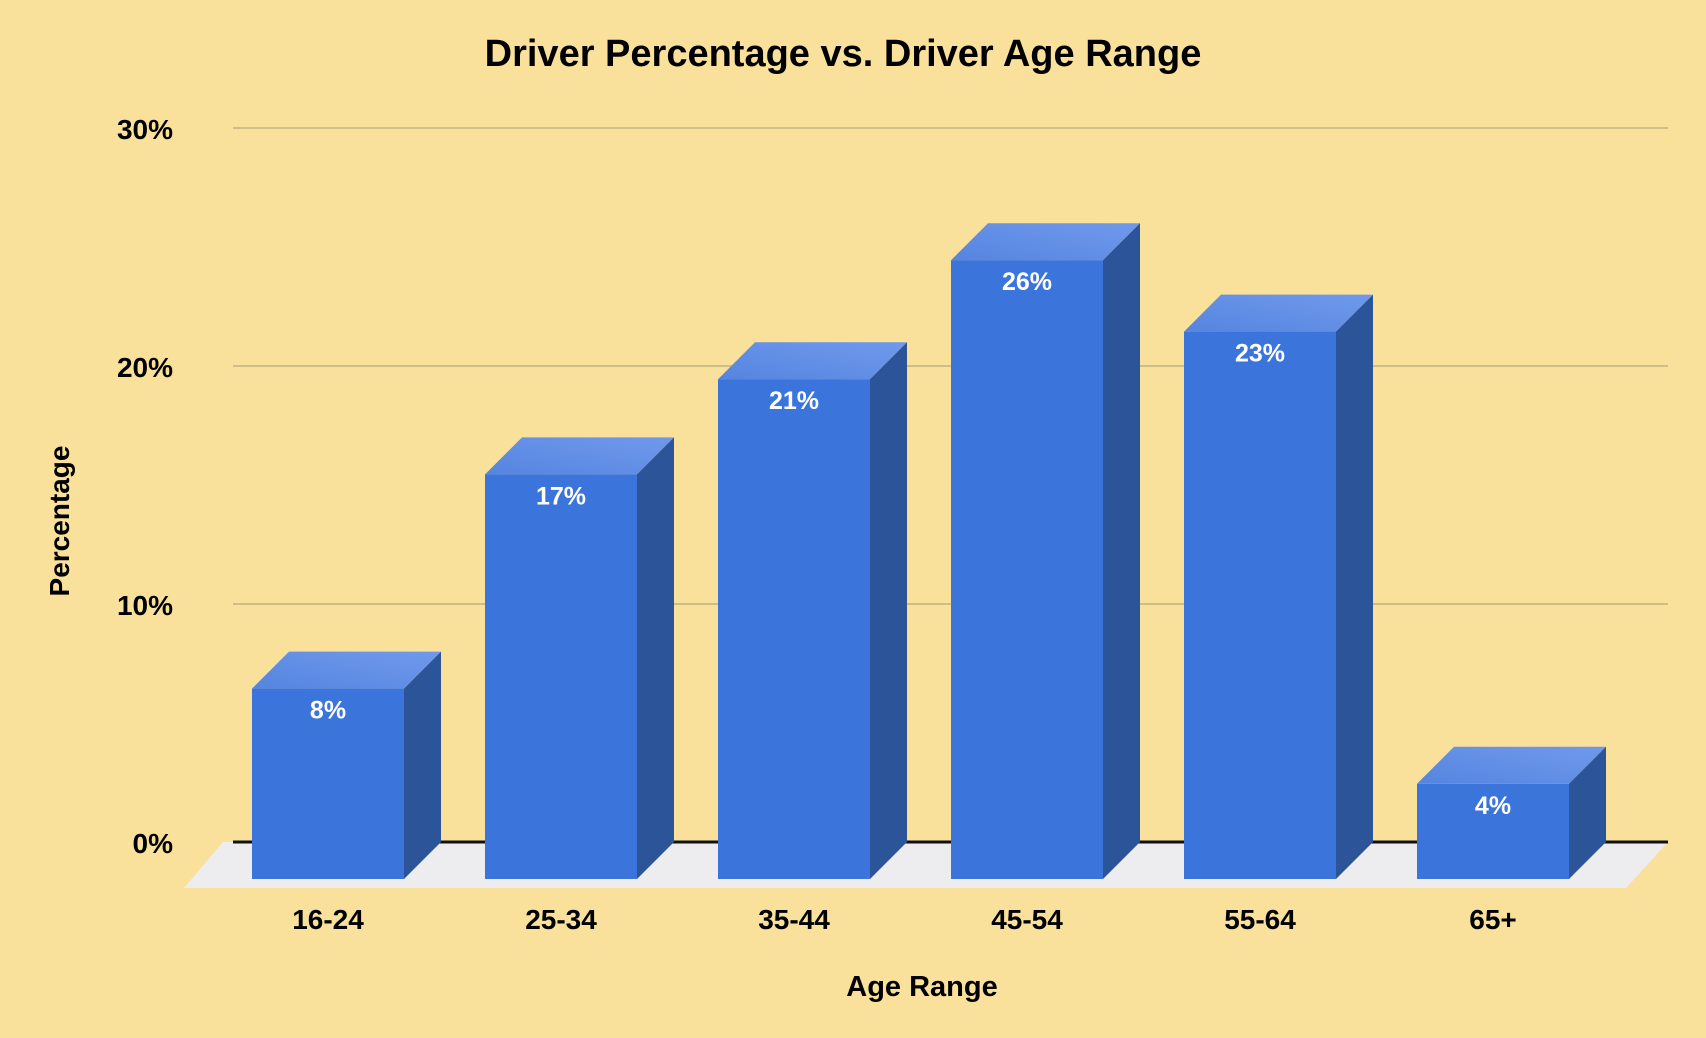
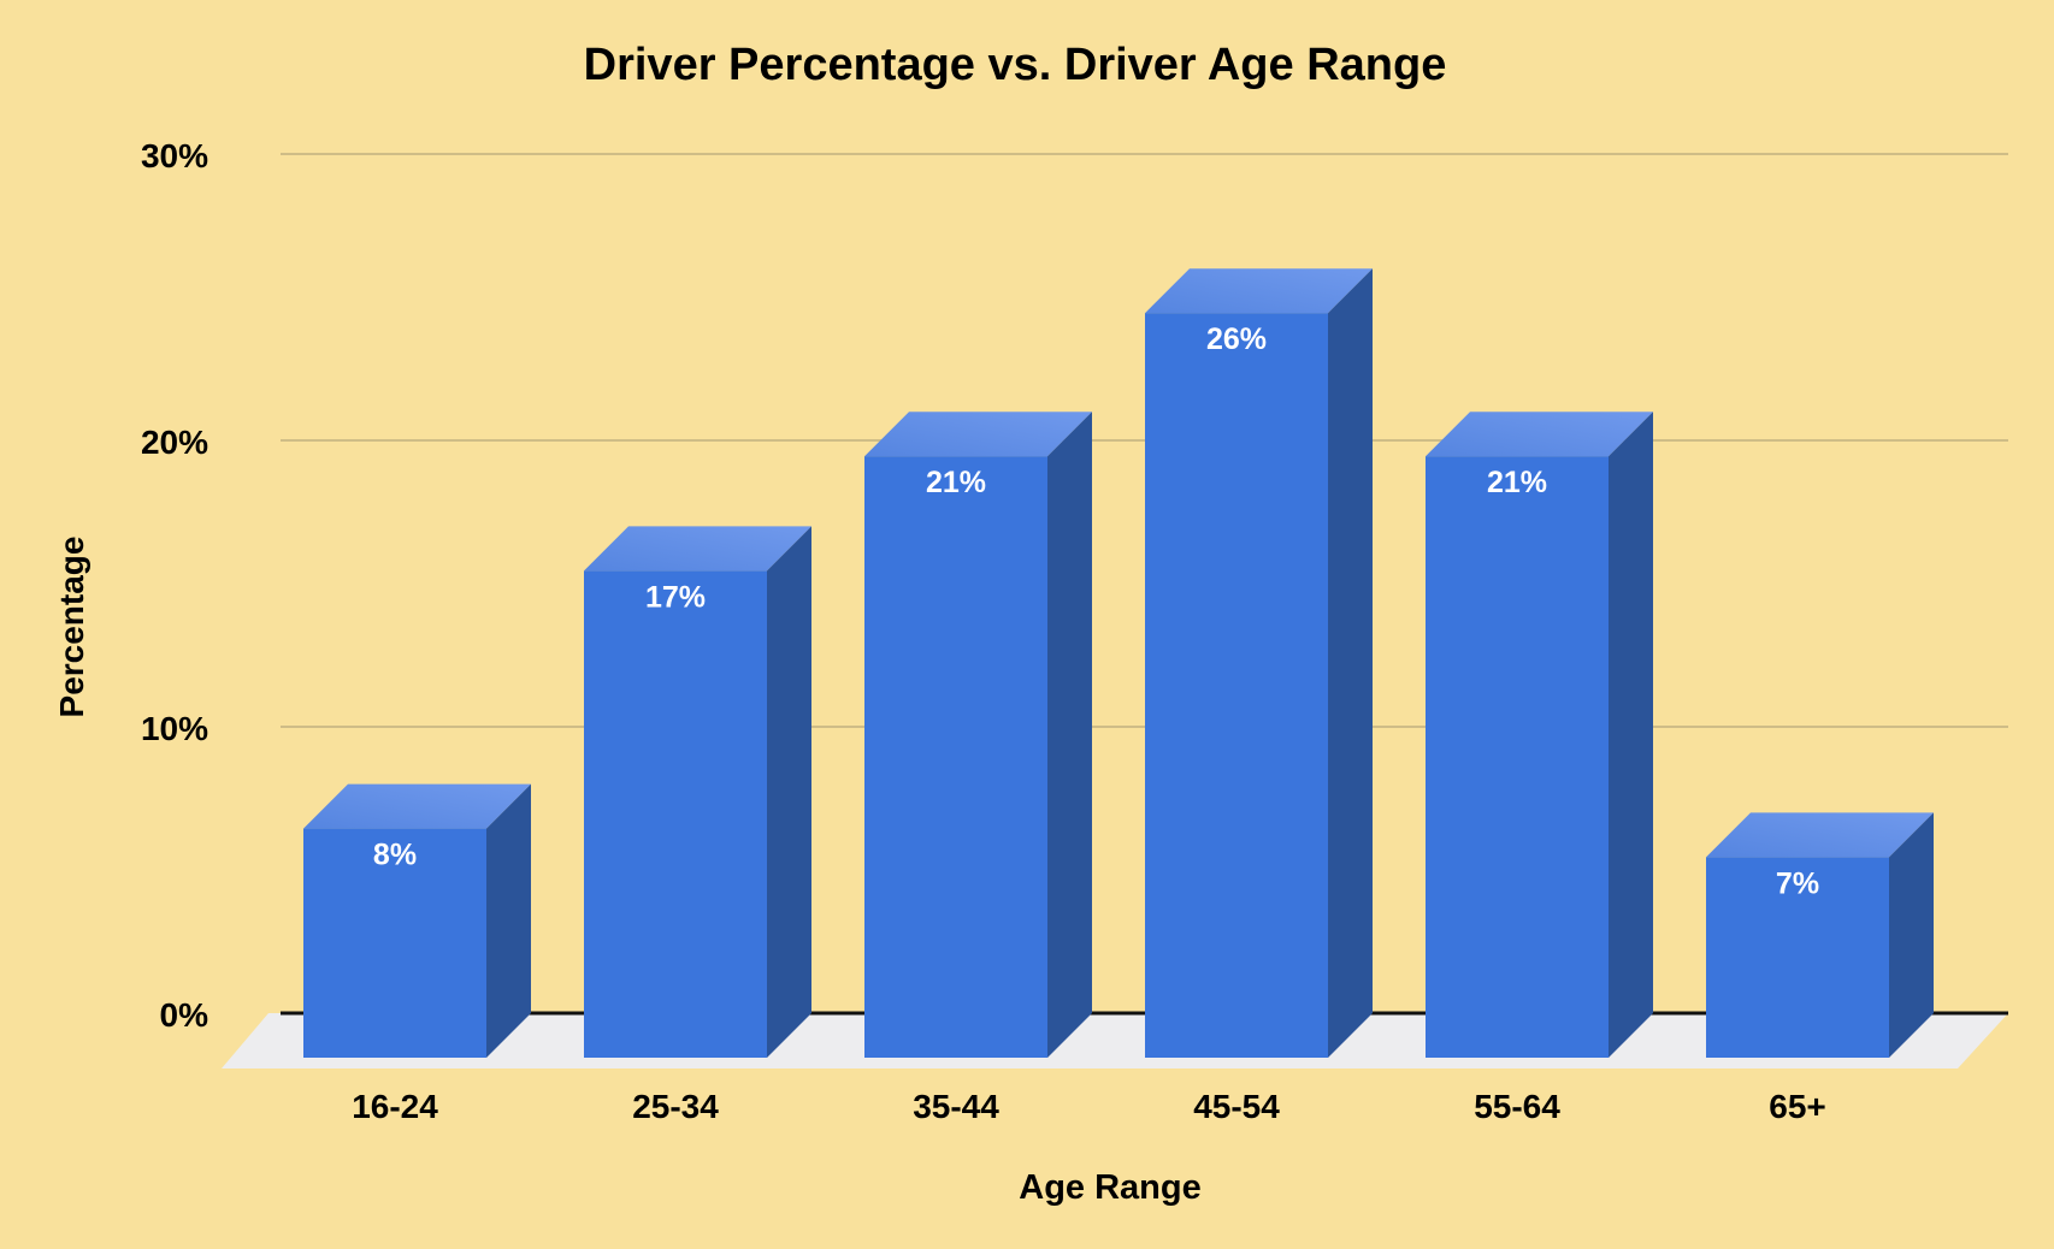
55-64: 23% -> 21%
65+: 4% -> 7%
